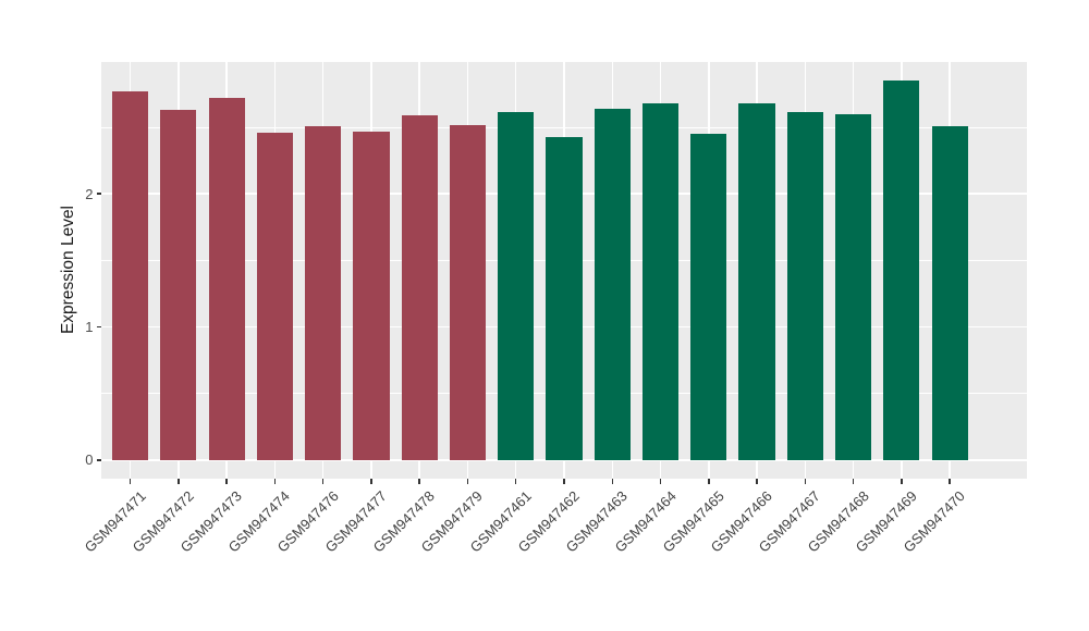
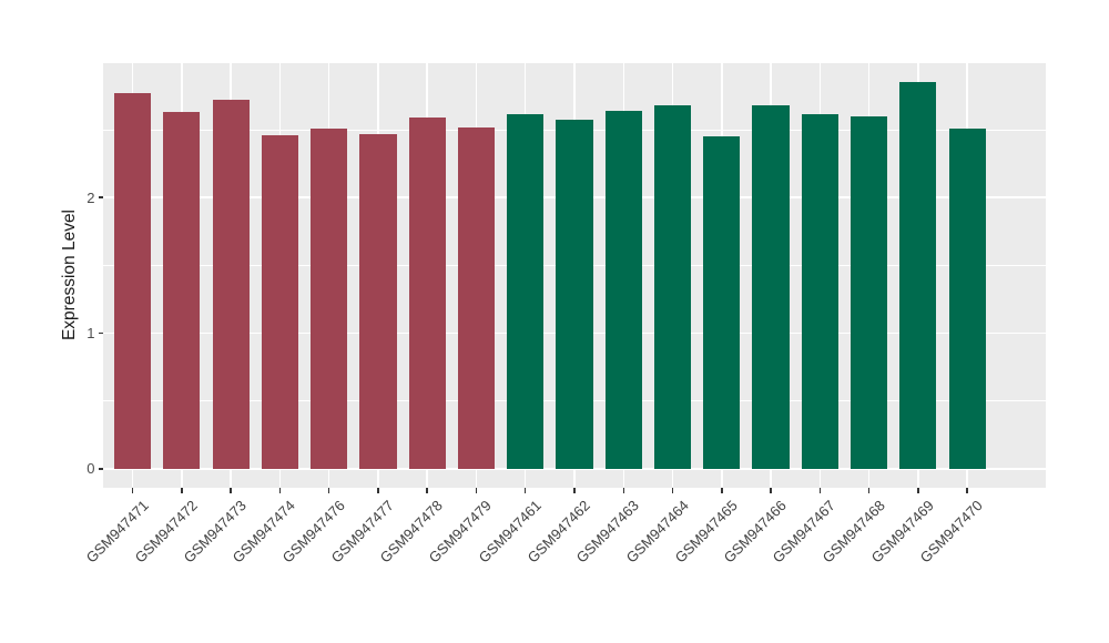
GSM947462: 2.43 -> 2.57
